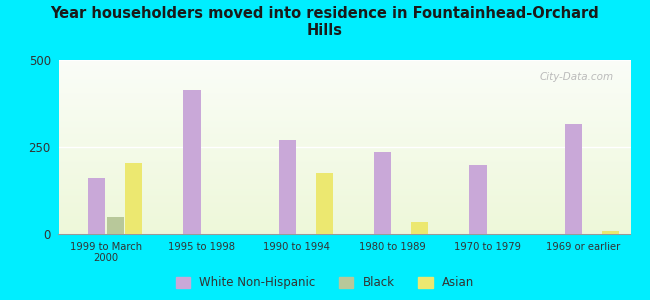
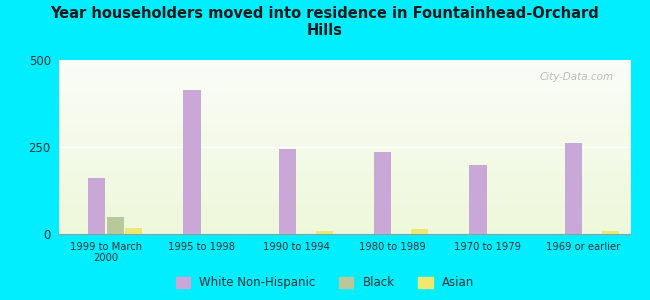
Asian/1999 to March 2000: 205 -> 18
White Non-Hispanic/1990 to 1994: 270 -> 245
Asian/1990 to 1994: 175 -> 8
Asian/1980 to 1989: 35 -> 15
White Non-Hispanic/1969 or earlier: 315 -> 262
